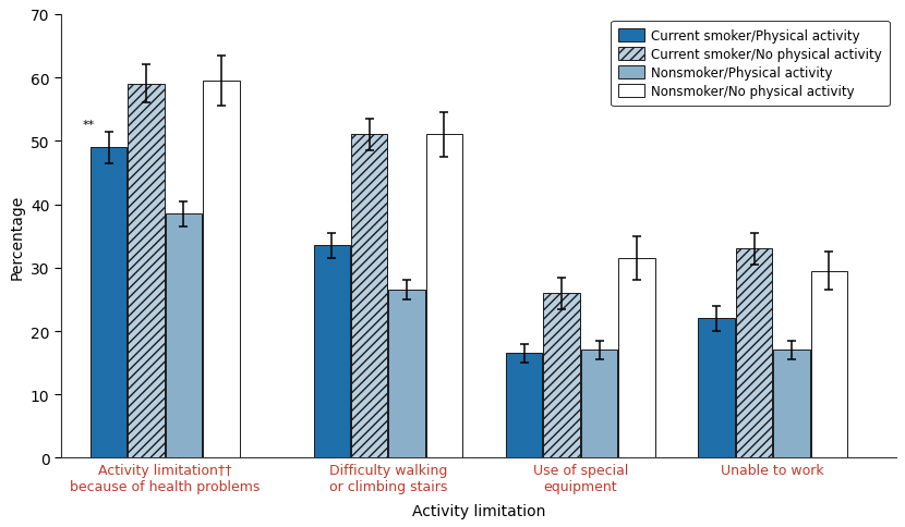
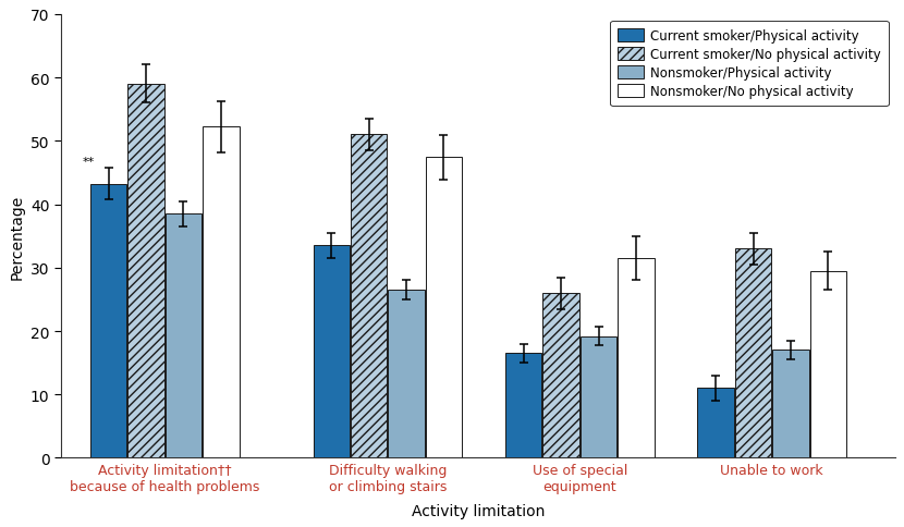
Current smoker/Physical activity/Activity limitation†† because of health problems: 49.0 -> 43.2
Nonsmoker/No physical activity/Activity limitation†† because of health problems: 59.5 -> 52.2
Nonsmoker/No physical activity/Difficulty walking or climbing stairs: 51.0 -> 47.4
Nonsmoker/Physical activity/Use of special equipment: 17.0 -> 19.2
Current smoker/Physical activity/Unable to work: 22.0 -> 11.0
